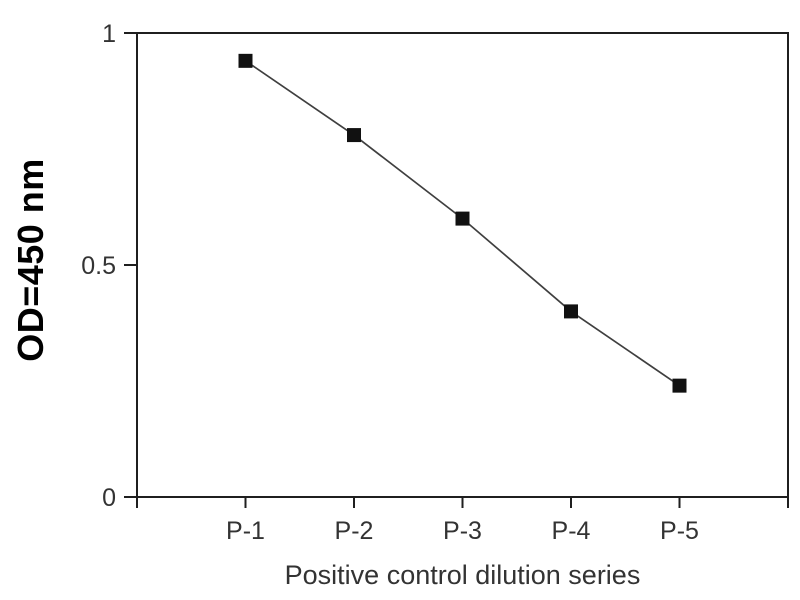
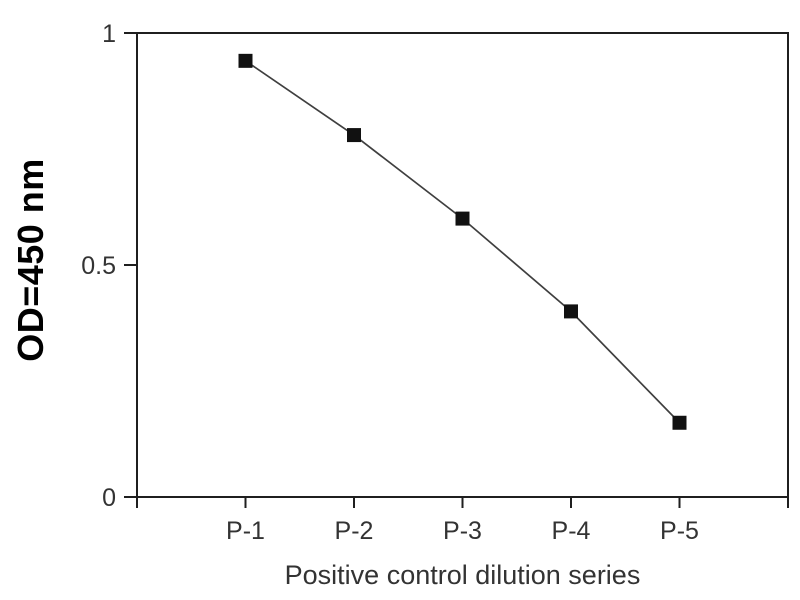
P-5: 0.24 -> 0.16
